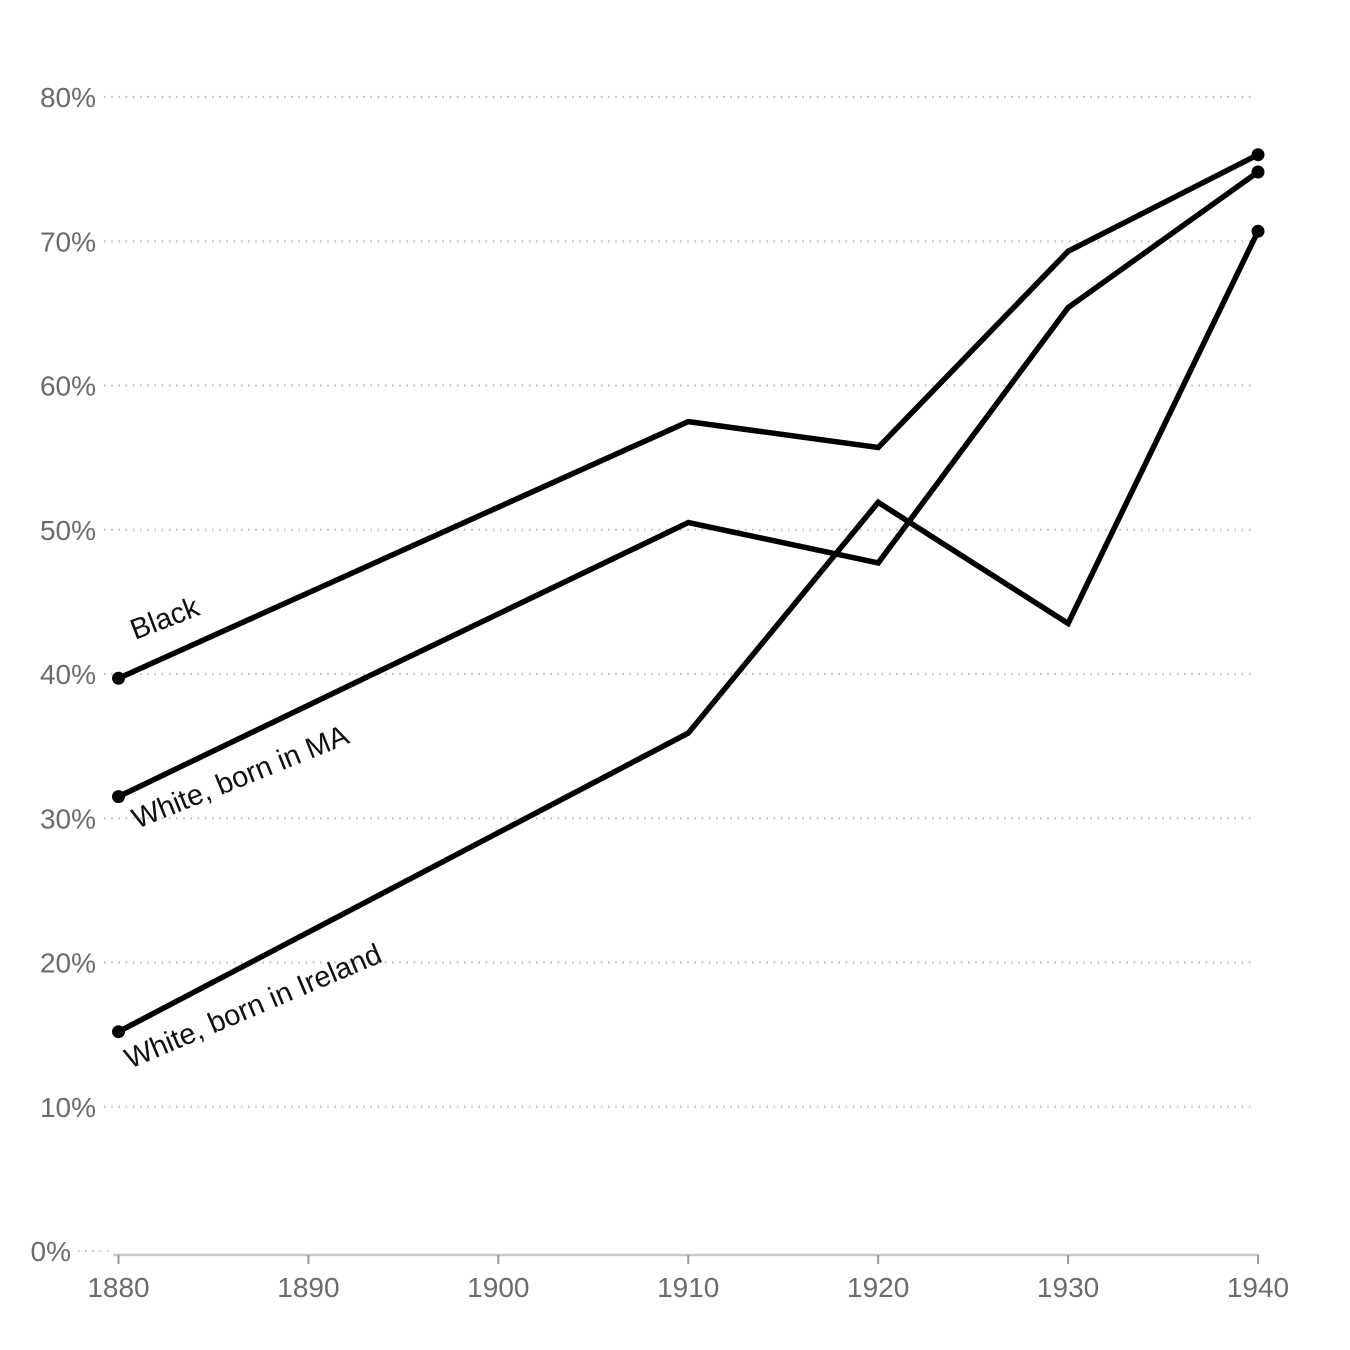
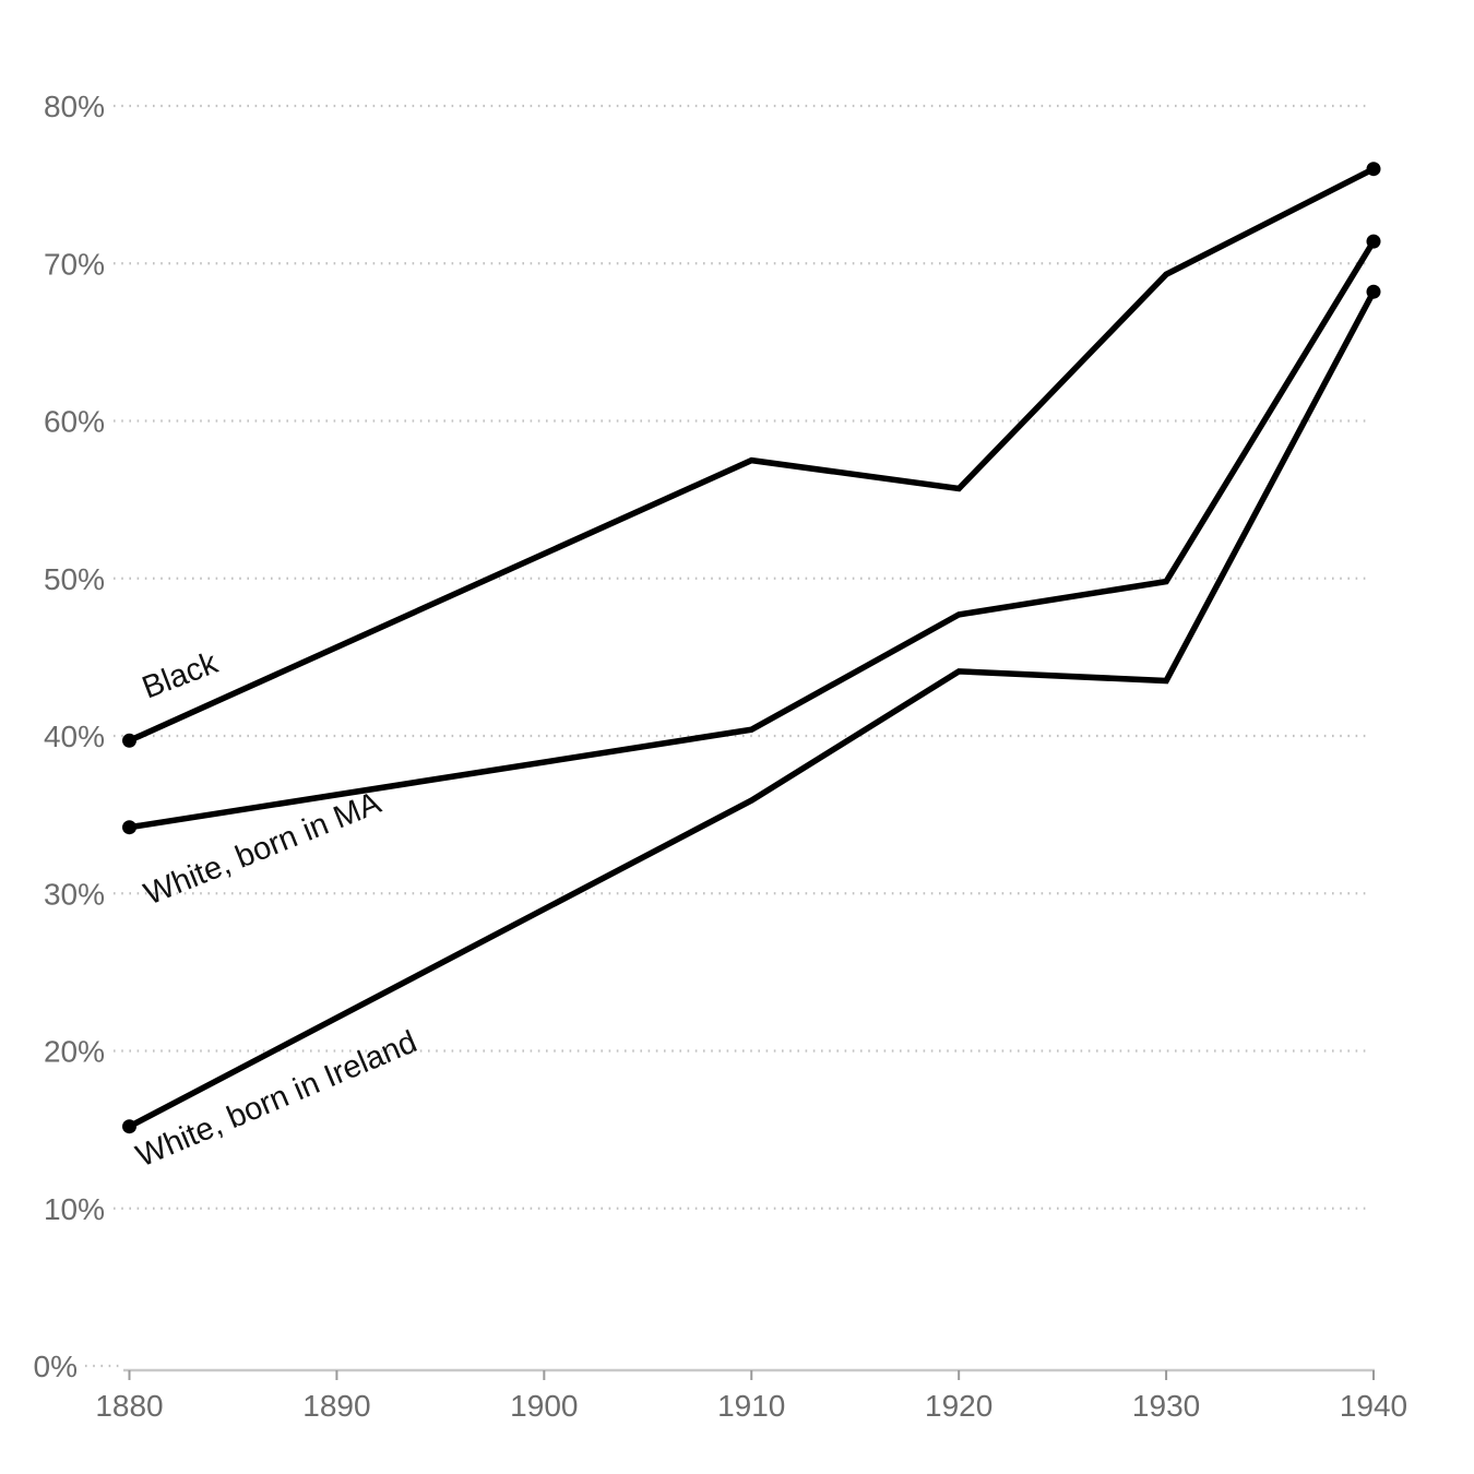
White, born in MA/1880: 31.5% -> 34.2%
White, born in MA/1910: 50.5% -> 40.4%
White, born in Ireland/1920: 51.9% -> 44.1%
White, born in MA/1930: 65.4% -> 49.8%
White, born in MA/1940: 74.8% -> 71.4%
White, born in Ireland/1940: 70.7% -> 68.2%
